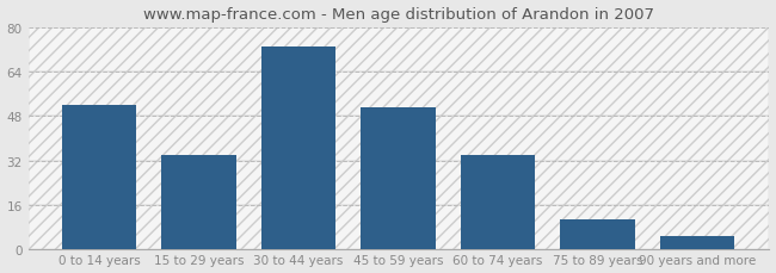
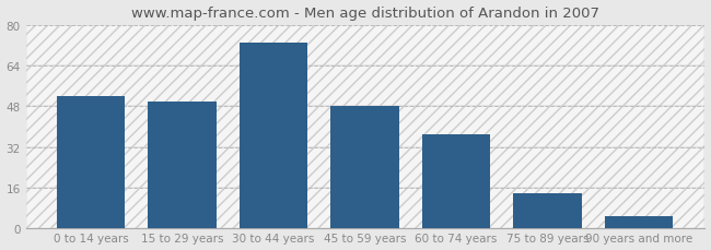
15 to 29 years: 34 -> 50
45 to 59 years: 51 -> 48
60 to 74 years: 34 -> 37
75 to 89 years: 11 -> 14
